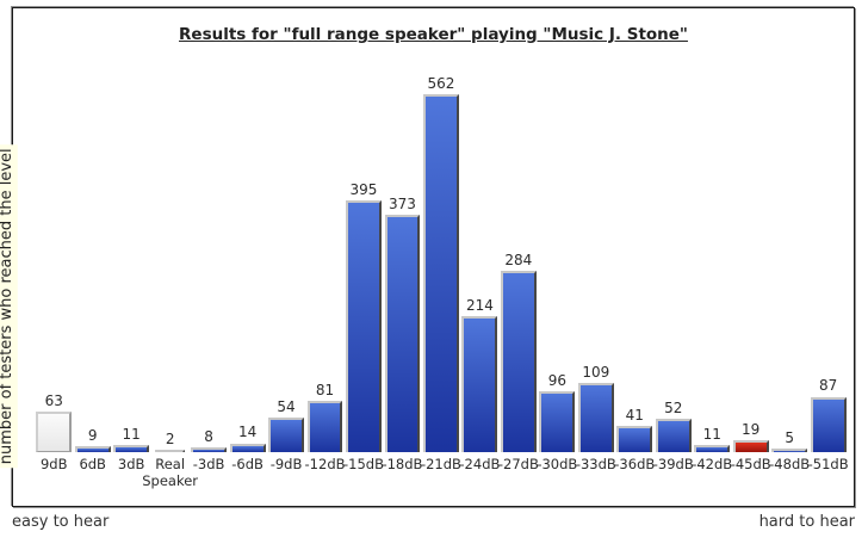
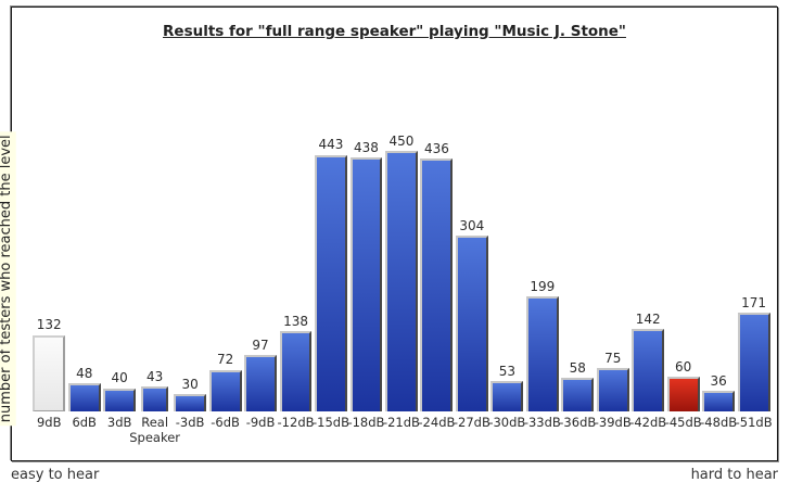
9dB: 63 -> 132
6dB: 9 -> 48
3dB: 11 -> 40
Real Speaker: 2 -> 43
-3dB: 8 -> 30
-6dB: 14 -> 72
-9dB: 54 -> 97
-12dB: 81 -> 138
-15dB: 395 -> 443
-18dB: 373 -> 438
-21dB: 562 -> 450
-24dB: 214 -> 436
-27dB: 284 -> 304
-30dB: 96 -> 53
-33dB: 109 -> 199
-36dB: 41 -> 58
-39dB: 52 -> 75
-42dB: 11 -> 142
-45dB: 19 -> 60
-48dB: 5 -> 36
-51dB: 87 -> 171
